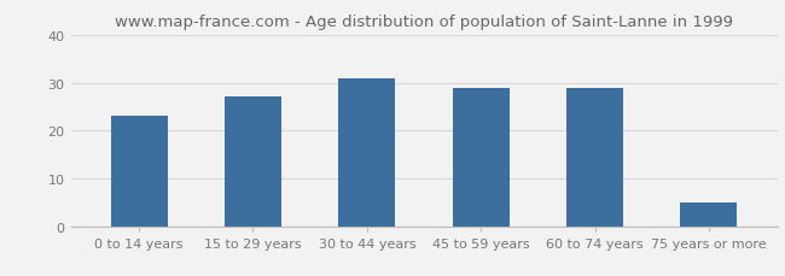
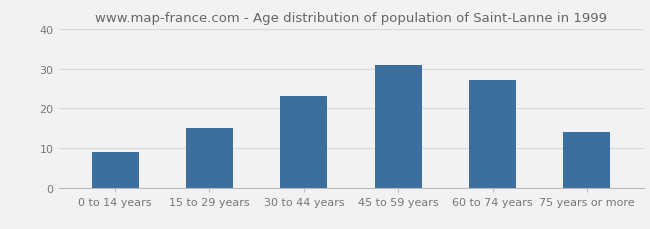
0 to 14 years: 23 -> 9
15 to 29 years: 27 -> 15
30 to 44 years: 31 -> 23
45 to 59 years: 29 -> 31
60 to 74 years: 29 -> 27
75 years or more: 5 -> 14
